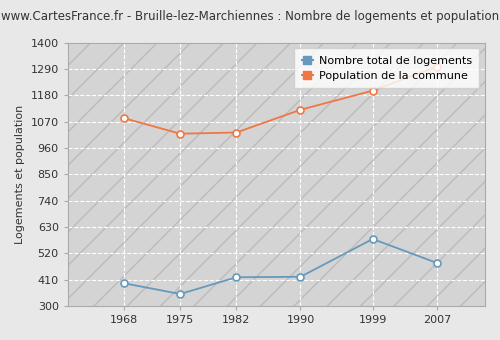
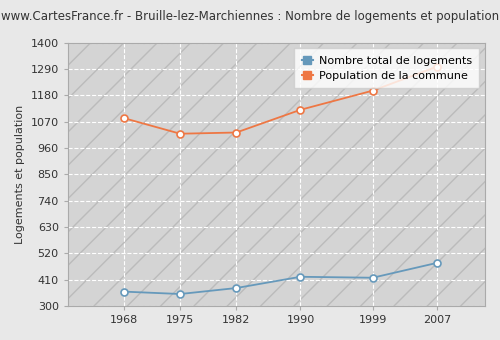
Nombre total de logements/1968: 395 -> 360
Nombre total de logements/1982: 420 -> 375
Nombre total de logements/1999: 580 -> 418
